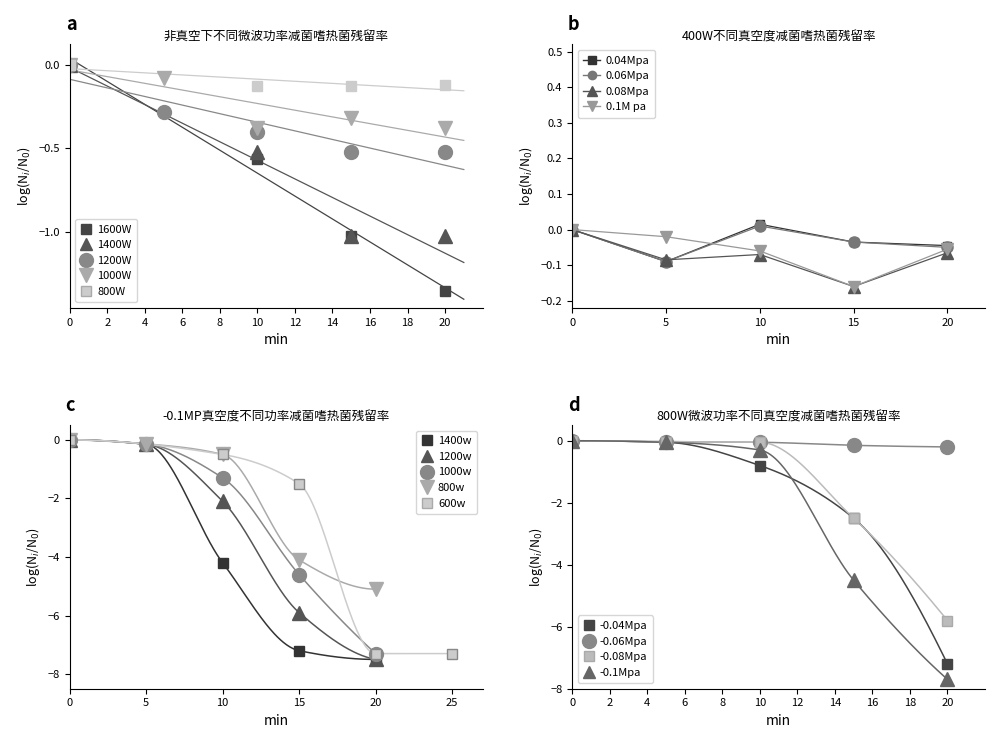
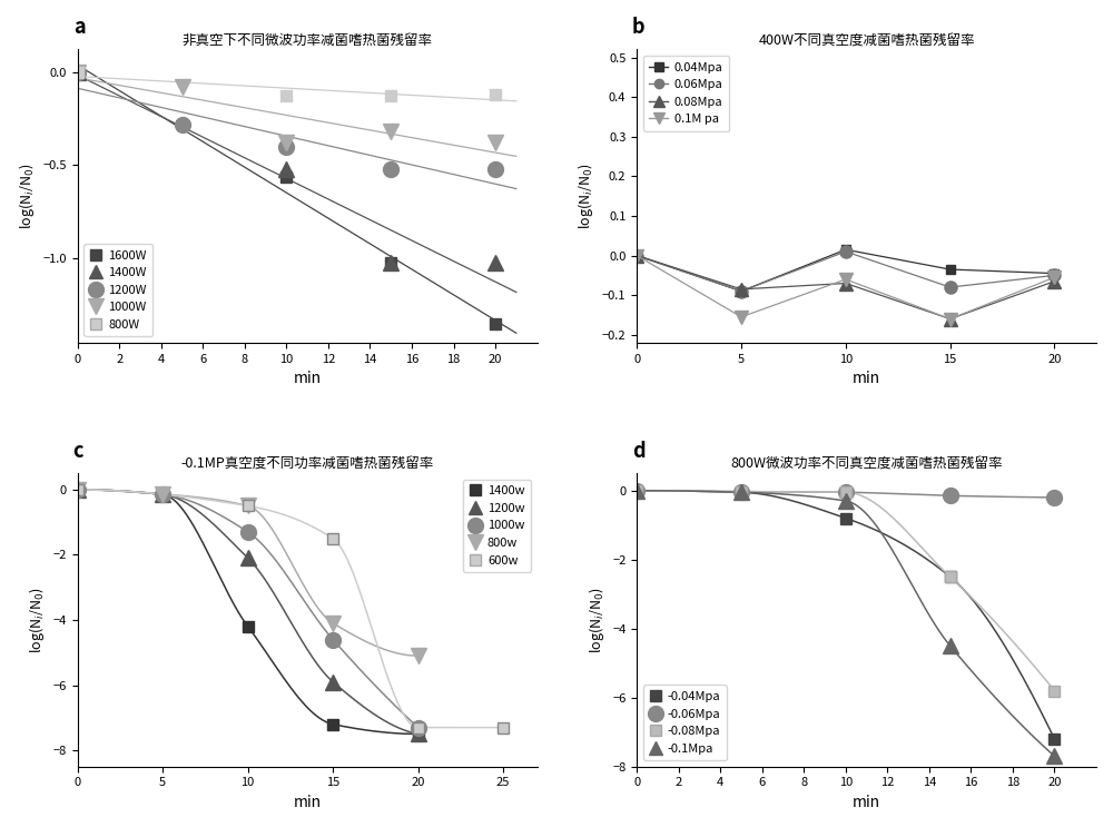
400W不同真空度减菌嗜热菌残留率/0.1M pa/5: -0.020 -> -0.155
400W不同真空度减菌嗜热菌残留率/0.06Mpa/15: -0.035 -> -0.080
